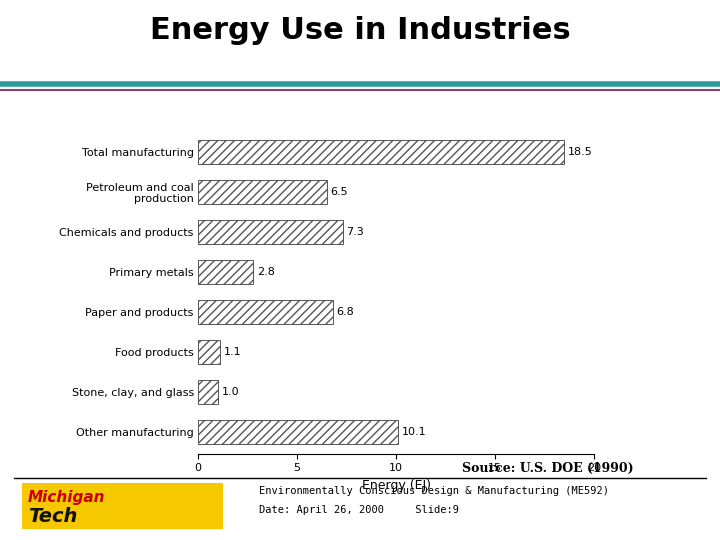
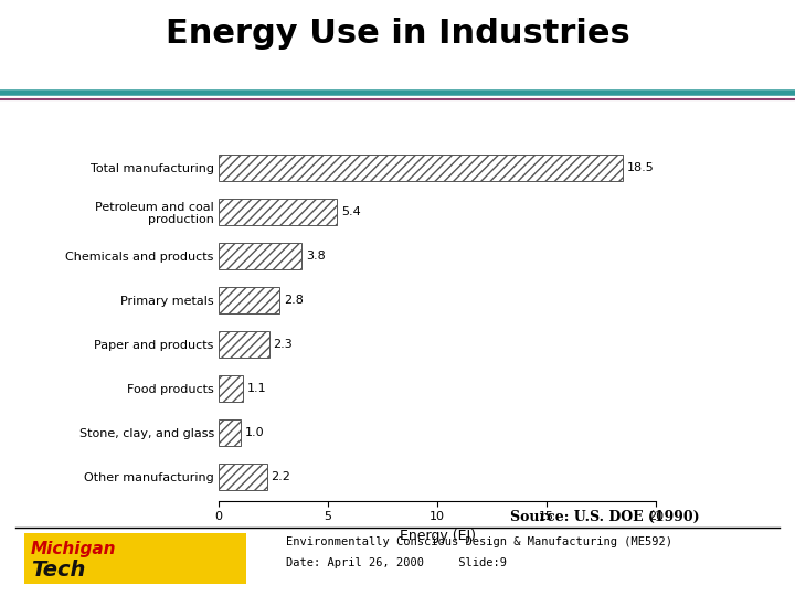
Petroleum and coal production: 6.5 -> 5.4
Chemicals and products: 7.3 -> 3.8
Paper and products: 6.8 -> 2.3
Other manufacturing: 10.1 -> 2.2
